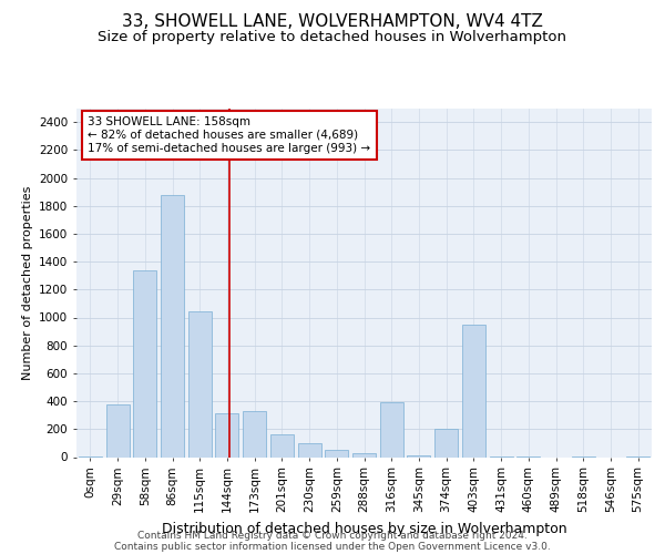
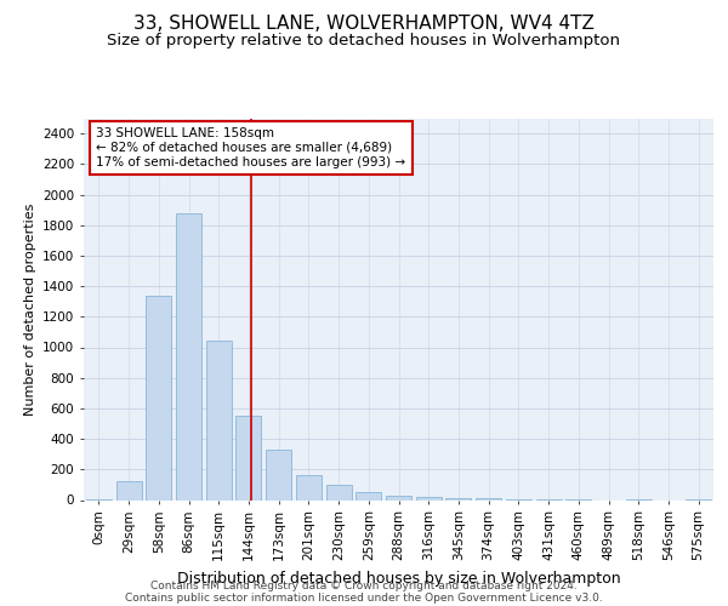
29sqm: 380 -> 120
144sqm: 310 -> 550
316sqm: 390 -> 20
374sqm: 200 -> 10
403sqm: 950 -> 0
